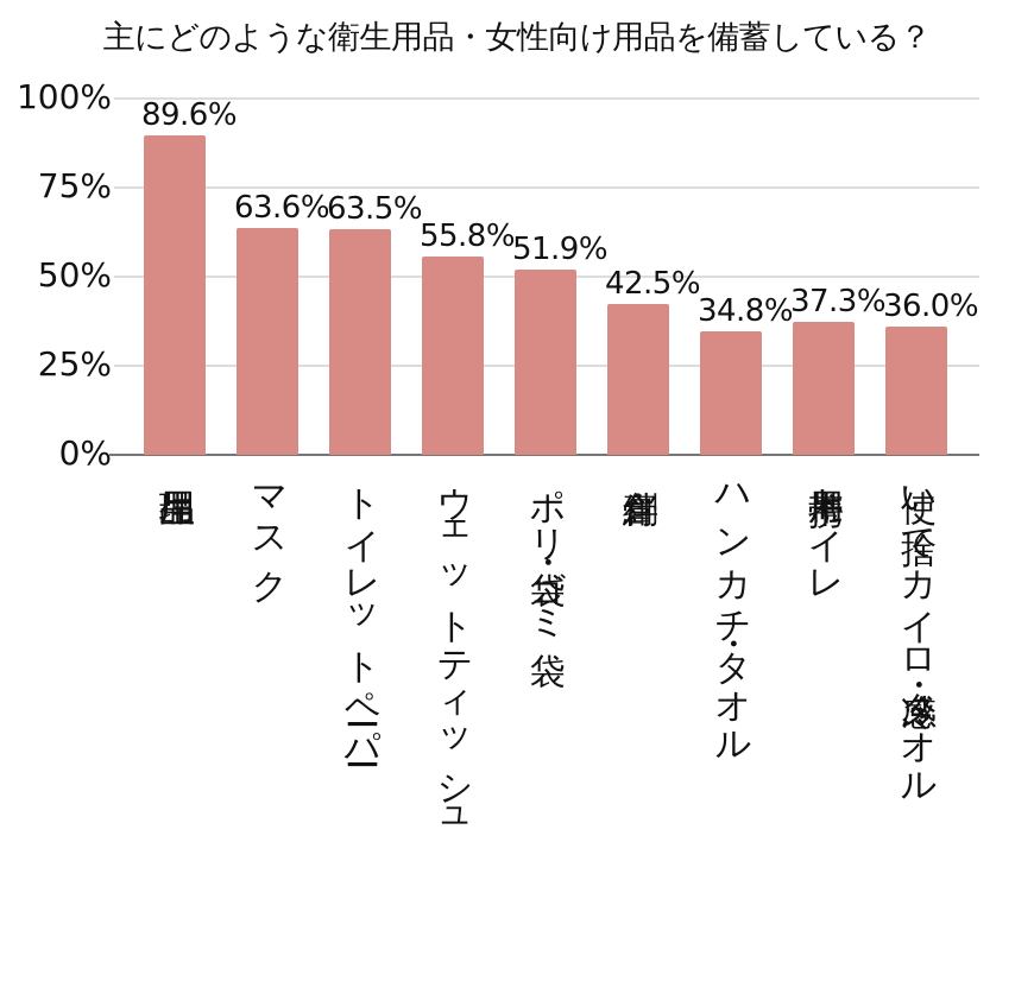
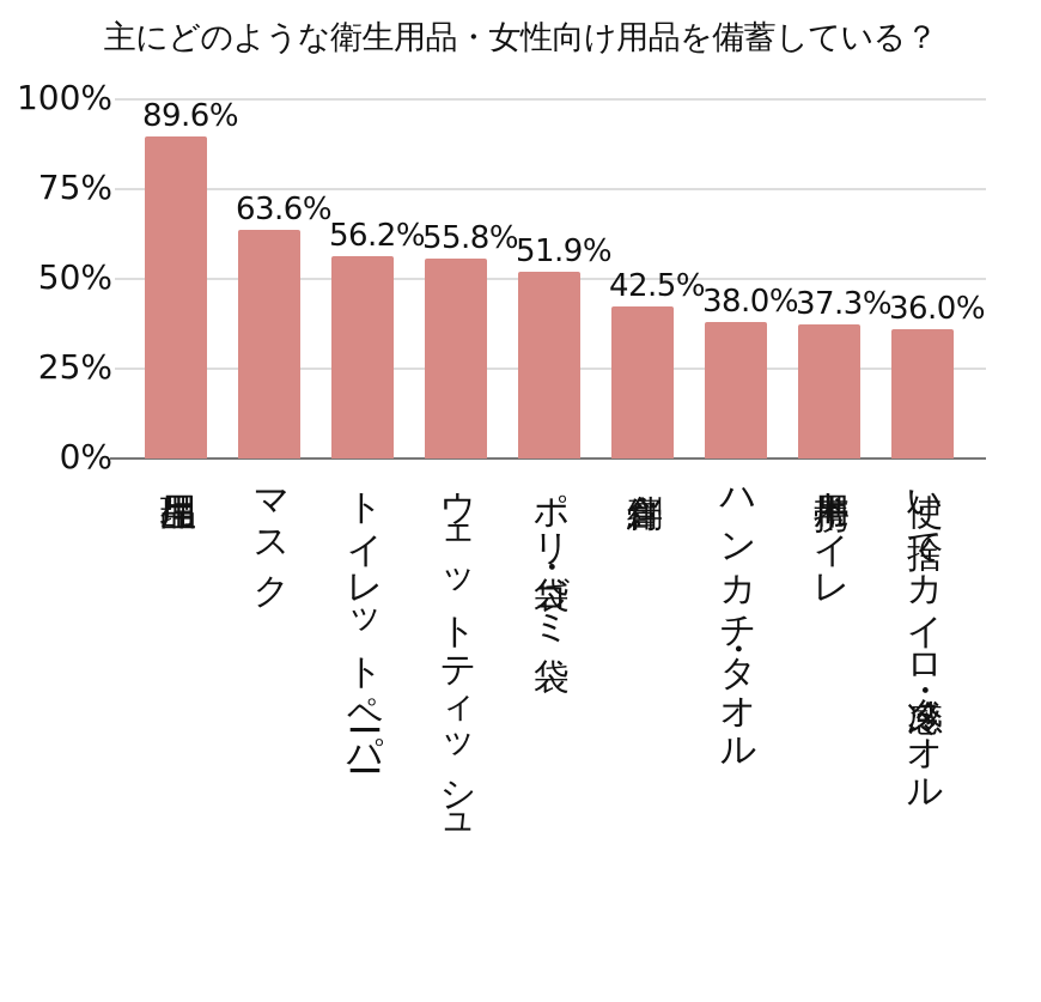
トイレットペーパー: 63.5% -> 56.2%
ハンカチ・タオル: 34.8% -> 38.0%
